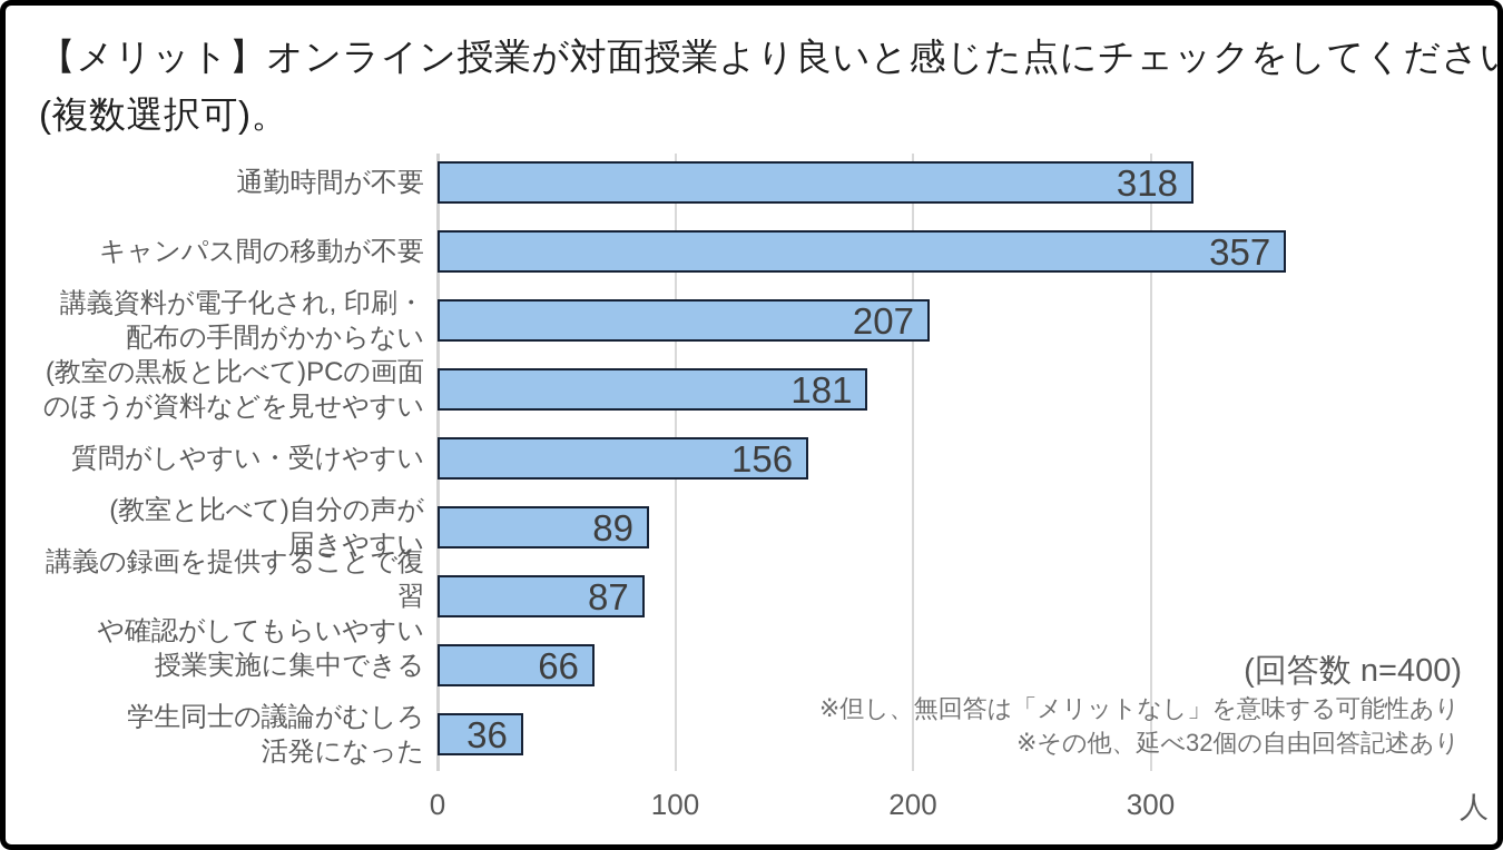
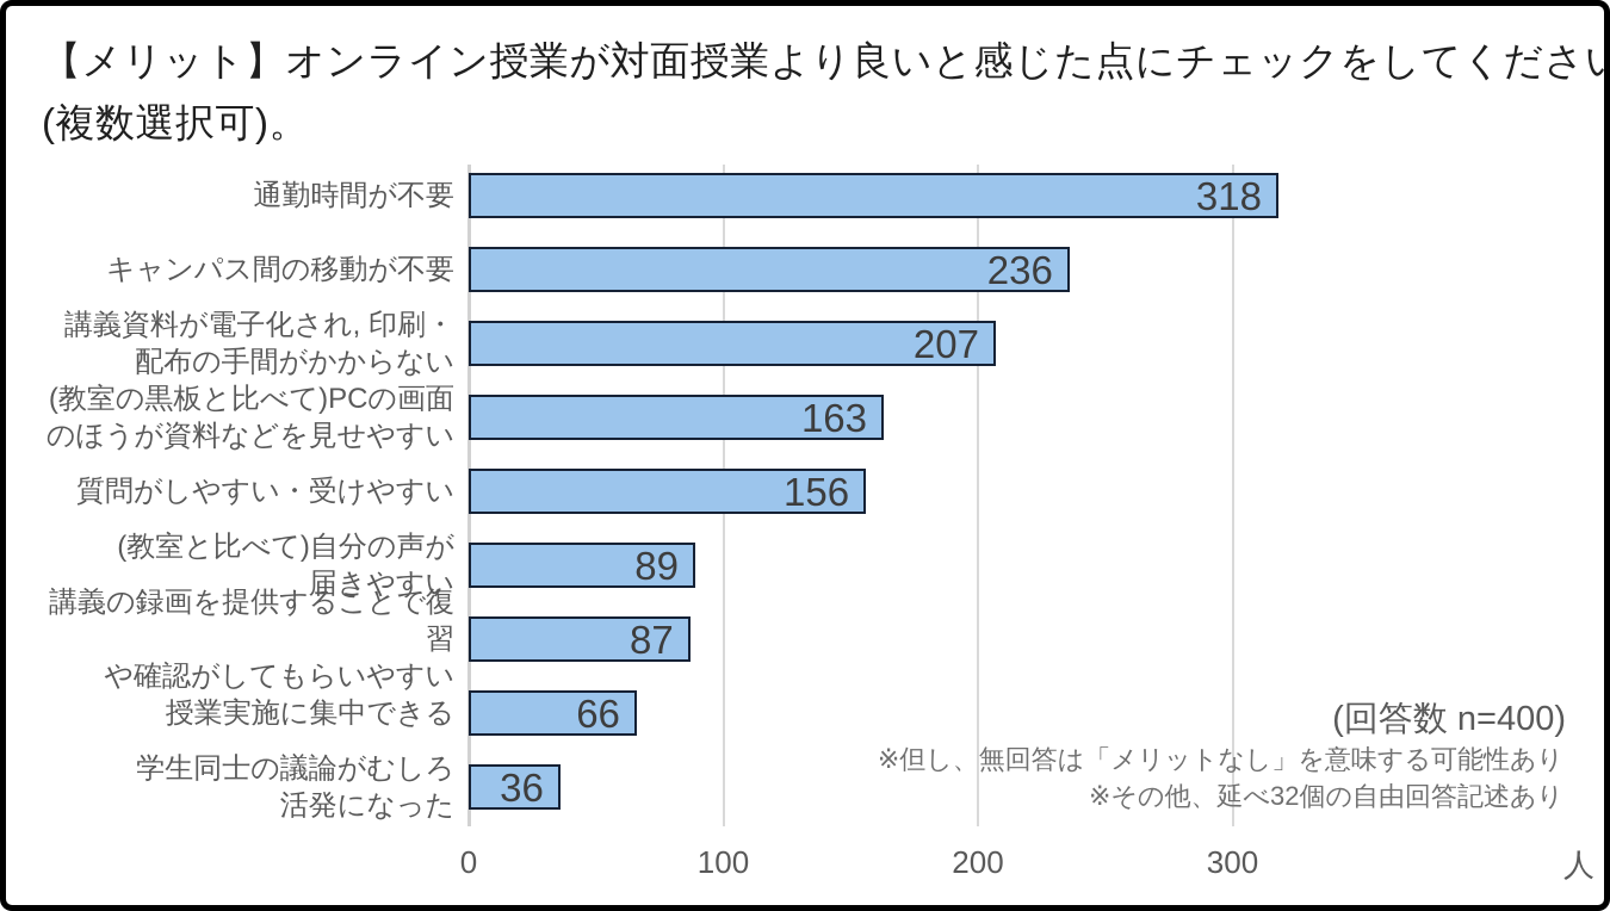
キャンパス間の移動が不要: 357 -> 236
(教室の黒板と比べて)PCの画面のほうが資料などを見せやすい: 181 -> 163
